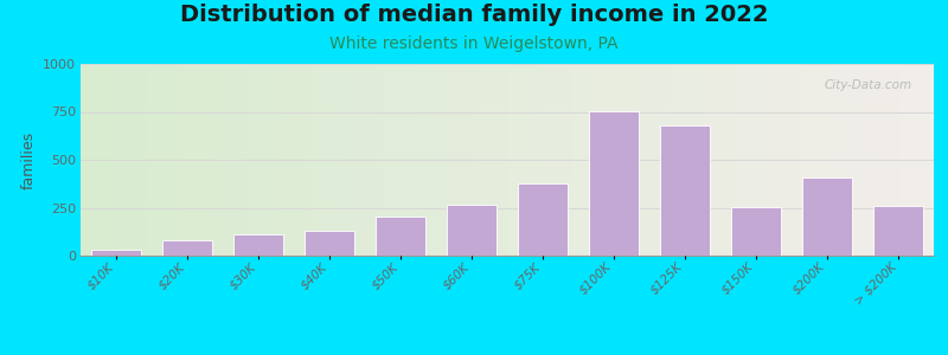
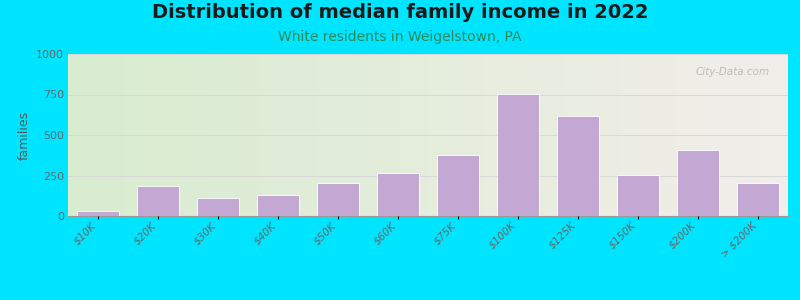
$20K: 80 -> 180
$125K: 680 -> 620
> $200K: 260 -> 200
